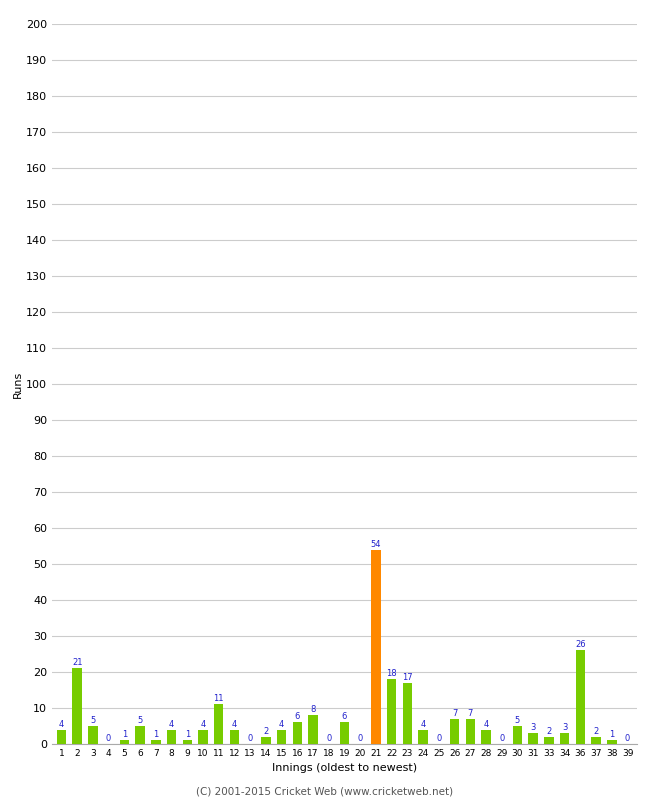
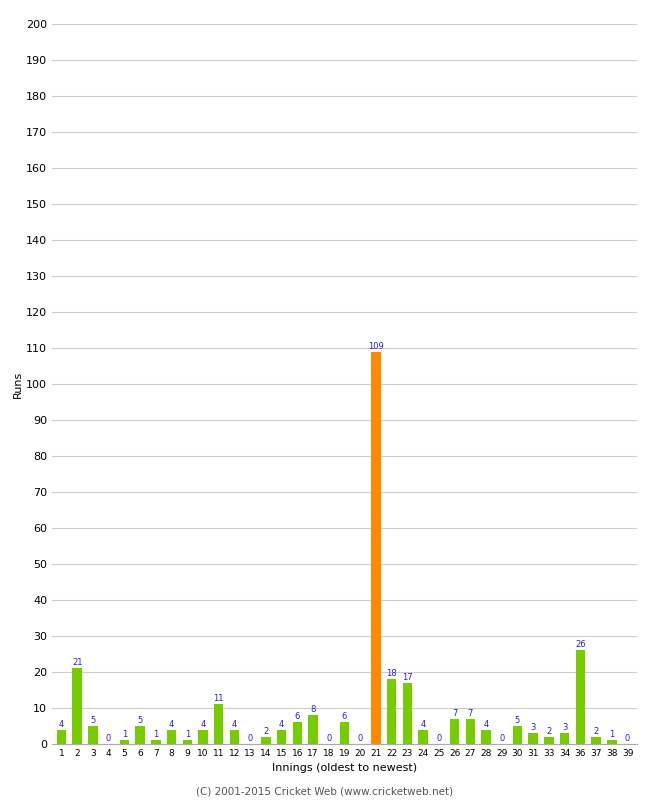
21: 54 -> 109
